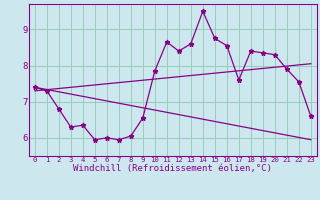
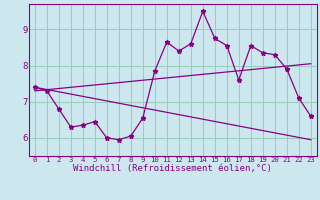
5: 5.95 -> 6.45
18: 8.40 -> 8.55
22: 7.55 -> 7.10
